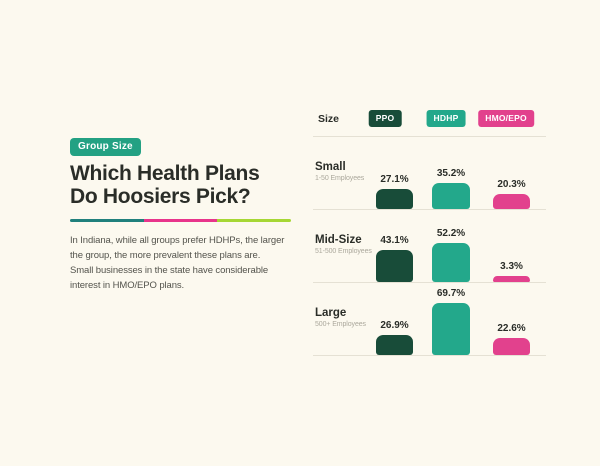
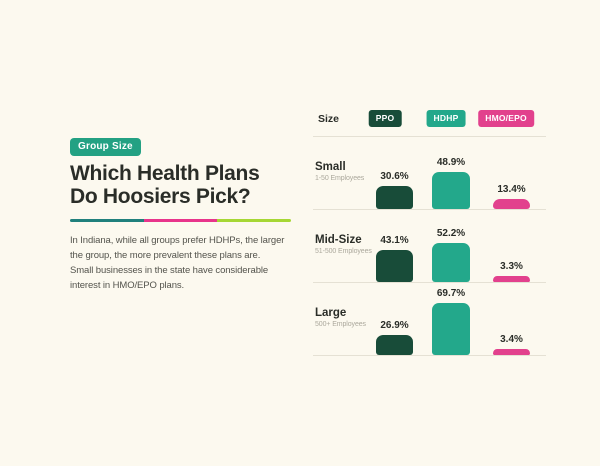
PPO/Small: 27.1% -> 30.6%
HDHP/Small: 35.2% -> 48.9%
HMO/EPO/Small: 20.3% -> 13.4%
HMO/EPO/Large: 22.6% -> 3.4%
